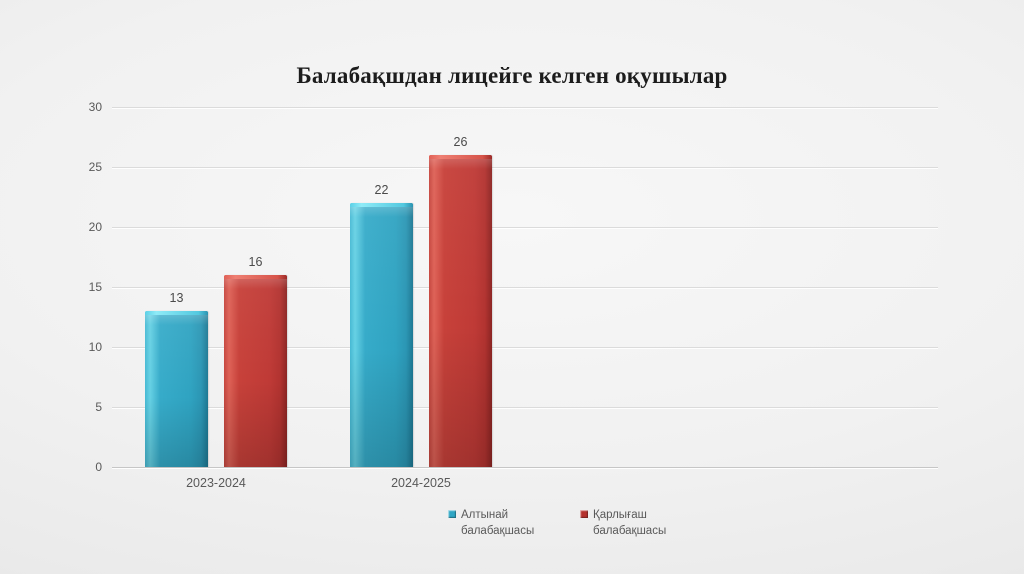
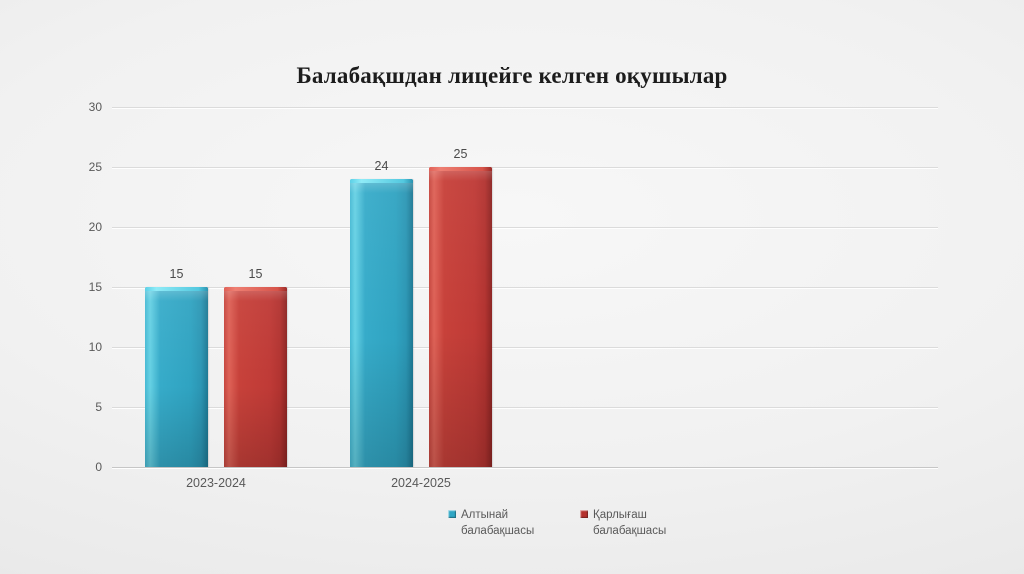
Алтынай балабақшасы/2023-2024: 13 -> 15
Қарлығаш балабақшасы/2023-2024: 16 -> 15
Алтынай балабақшасы/2024-2025: 22 -> 24
Қарлығаш балабақшасы/2024-2025: 26 -> 25
